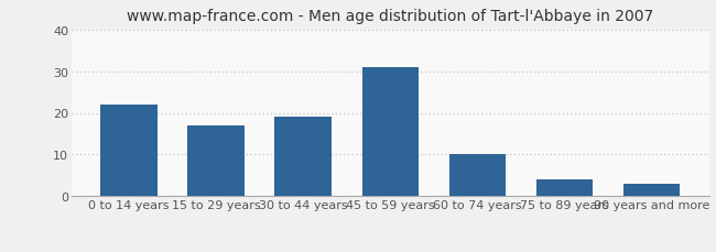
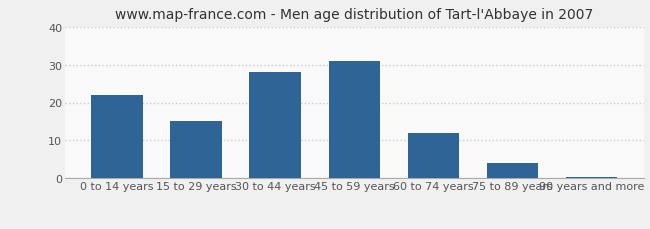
15 to 29 years: 17.0 -> 15.0
30 to 44 years: 19.0 -> 28.0
60 to 74 years: 10.0 -> 12.0
90 years and more: 3.0 -> 0.5
